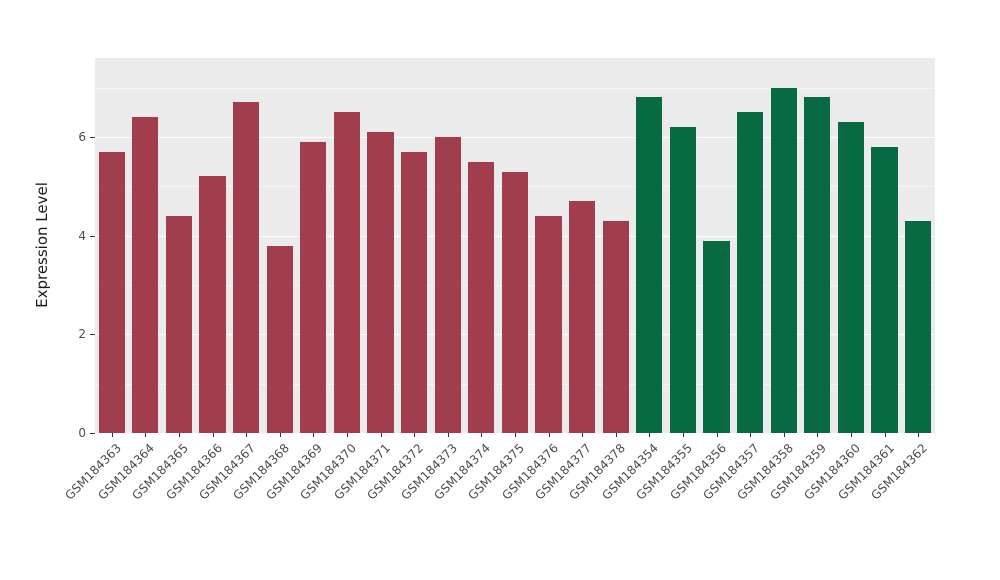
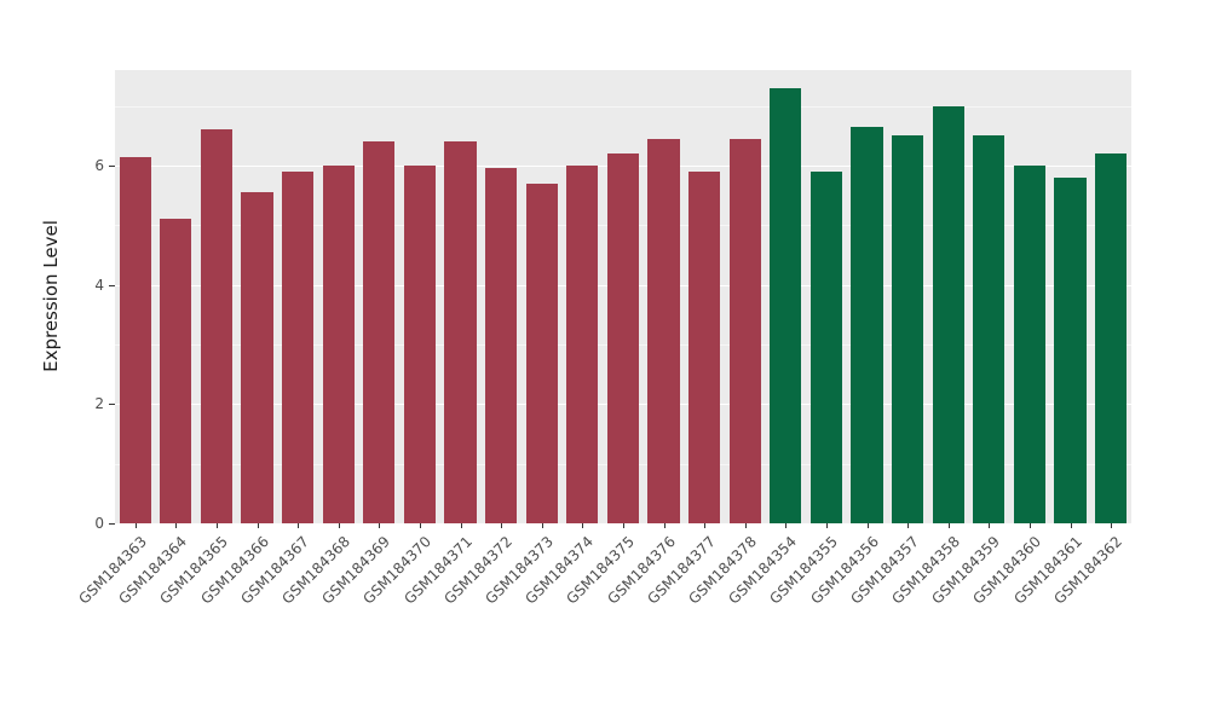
GSM184363: 5.7 -> 6.2
GSM184364: 6.4 -> 5.1
GSM184365: 4.4 -> 6.6
GSM184366: 5.2 -> 5.5
GSM184367: 6.7 -> 5.9
GSM184368: 3.8 -> 6.0
GSM184369: 5.9 -> 6.4
GSM184370: 6.5 -> 6.0
GSM184371: 6.1 -> 6.4
GSM184372: 5.7 -> 6.0
GSM184373: 6.0 -> 5.7
GSM184374: 5.5 -> 6.0
GSM184375: 5.3 -> 6.2
GSM184376: 4.4 -> 6.5
GSM184377: 4.7 -> 5.9
GSM184378: 4.3 -> 6.5
GSM184354: 6.8 -> 7.3
GSM184355: 6.2 -> 5.9
GSM184356: 3.9 -> 6.7
GSM184359: 6.8 -> 6.5
GSM184360: 6.3 -> 6.0
GSM184362: 4.3 -> 6.2
